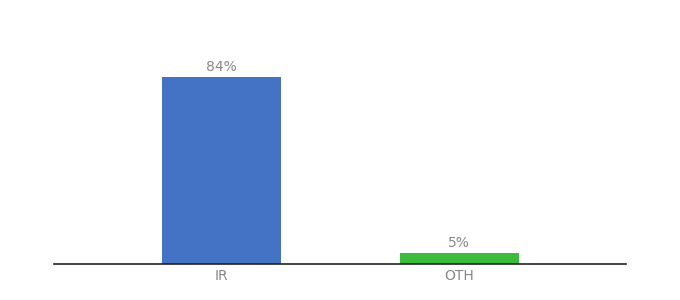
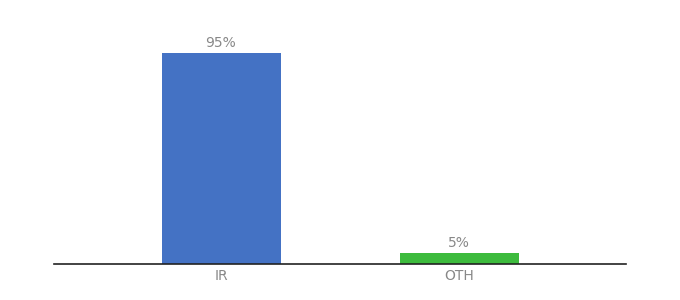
IR: 84% -> 95%
